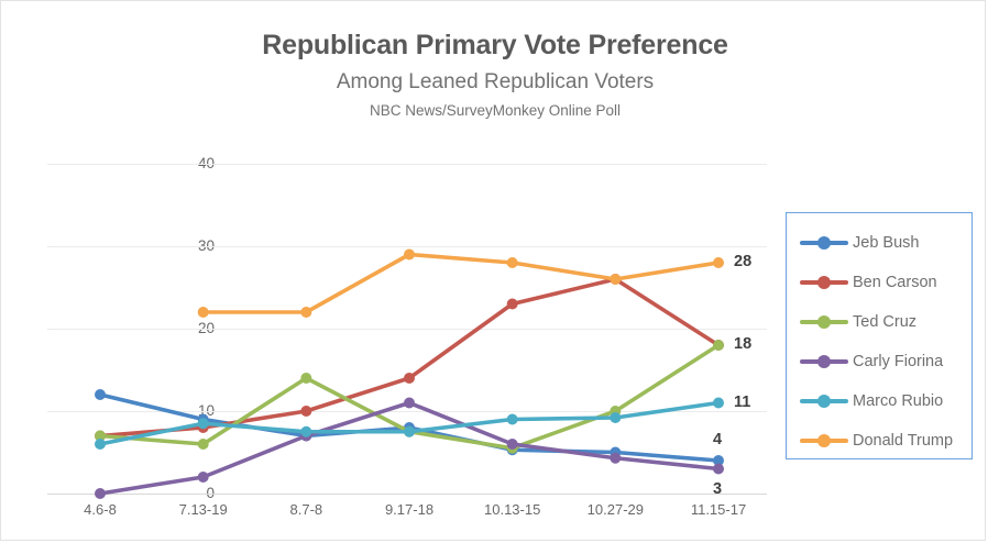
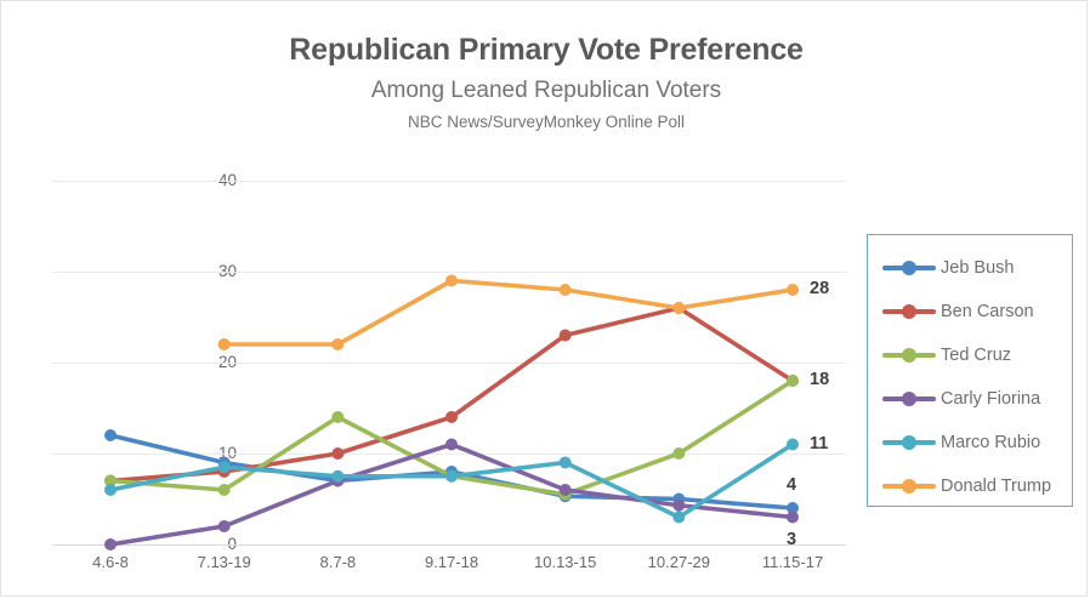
Marco Rubio/10.27-29: 9 -> 3
